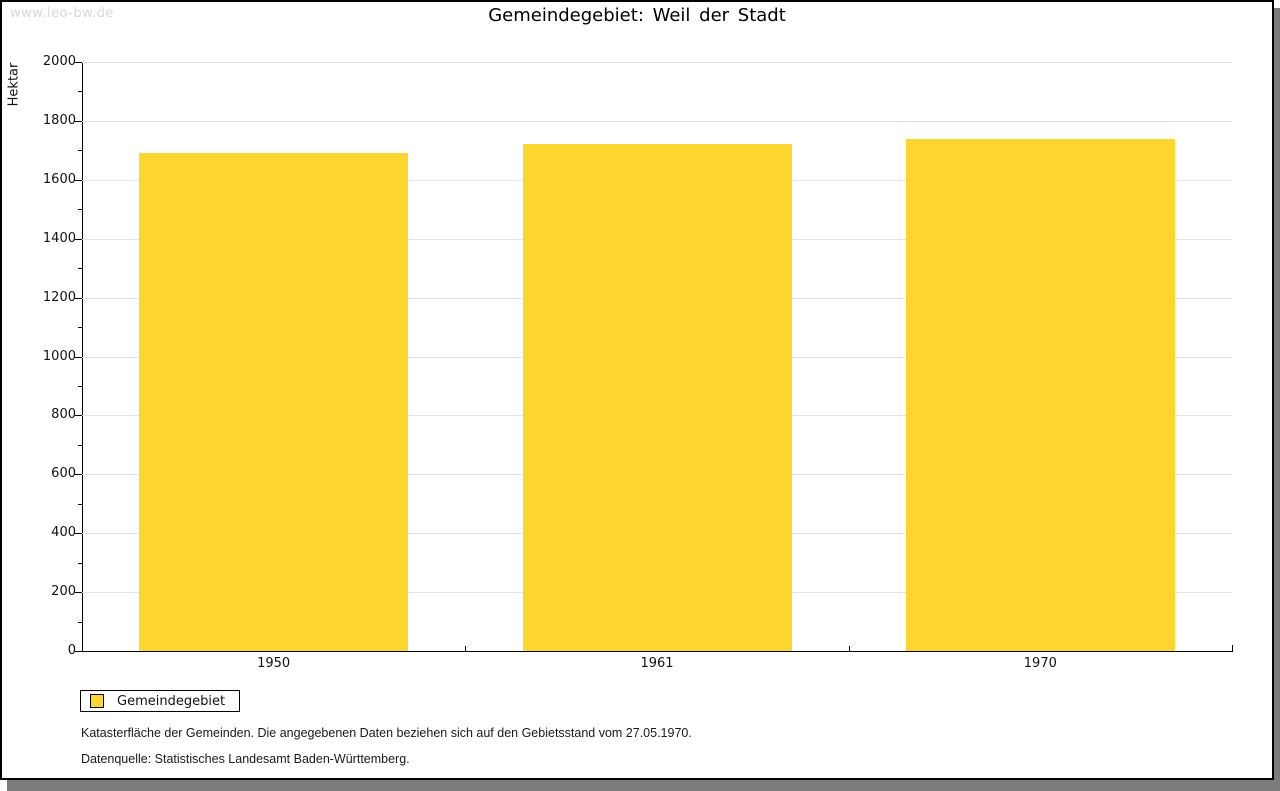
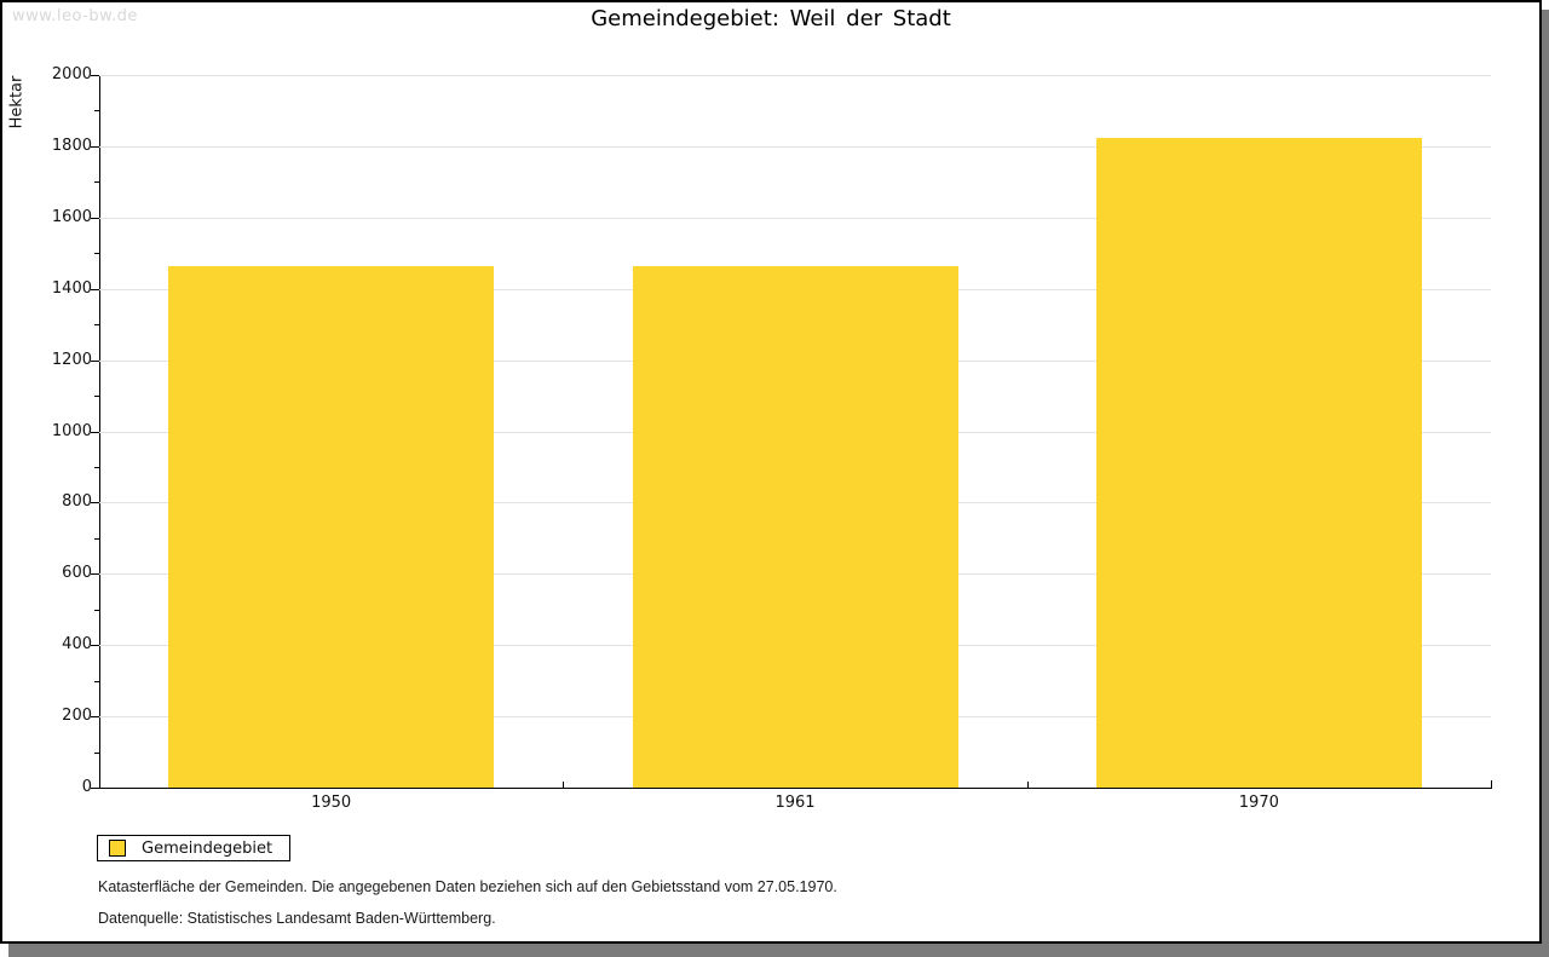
1950: 1690 -> 1460
1961: 1720 -> 1460
1970: 1740 -> 1820
